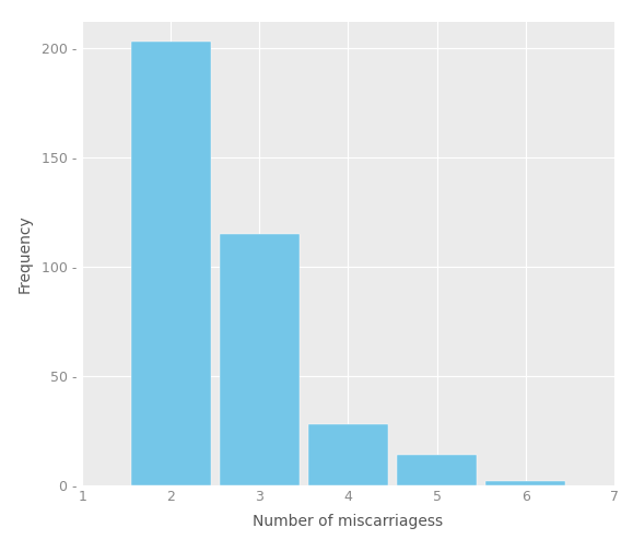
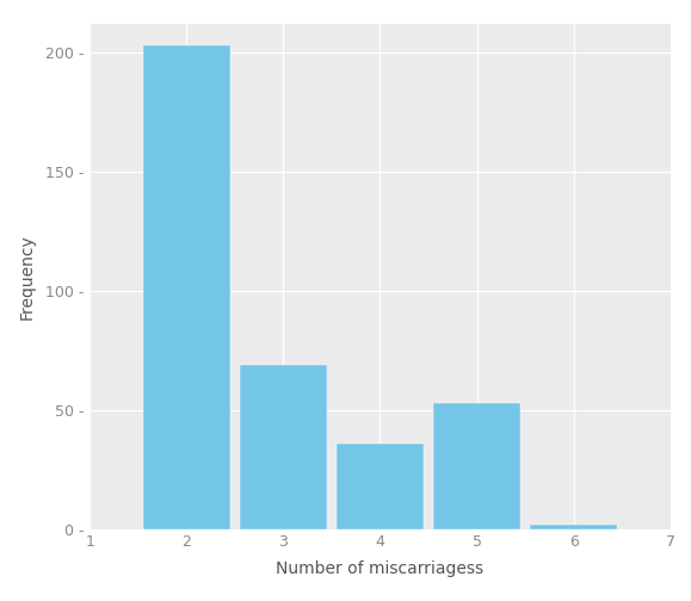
3: 115 - -> 69 -
4: 28 - -> 36 -
5: 14 - -> 53 -
